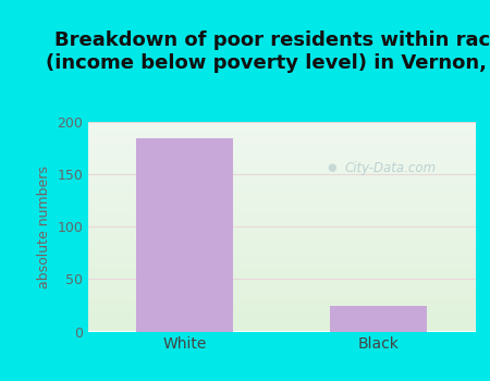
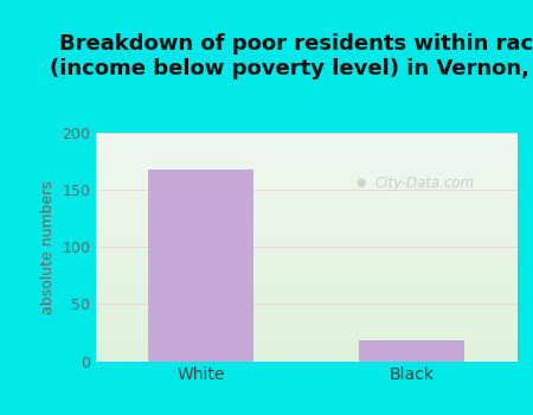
White: 184 -> 168
Black: 24 -> 18
